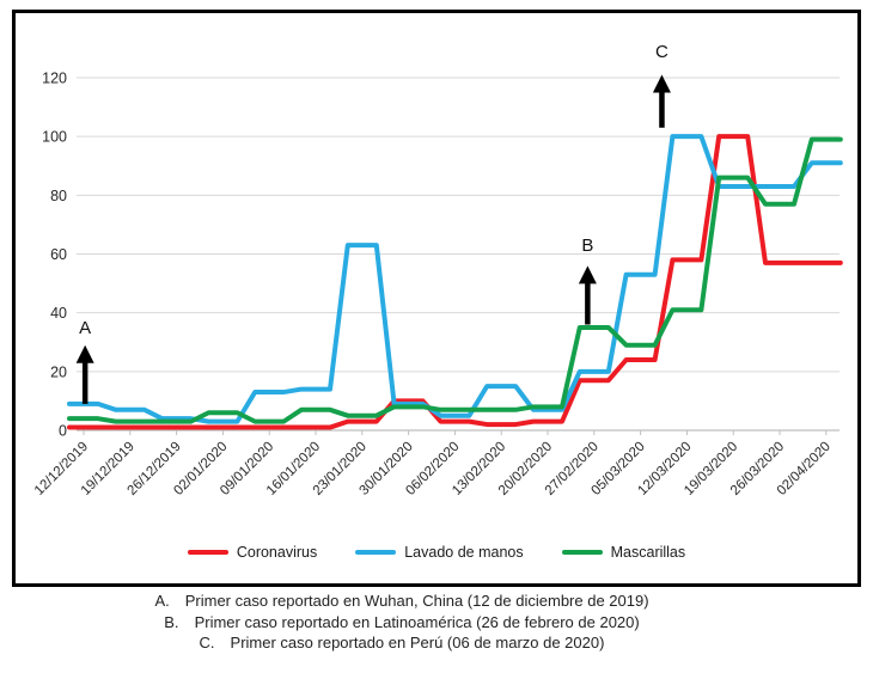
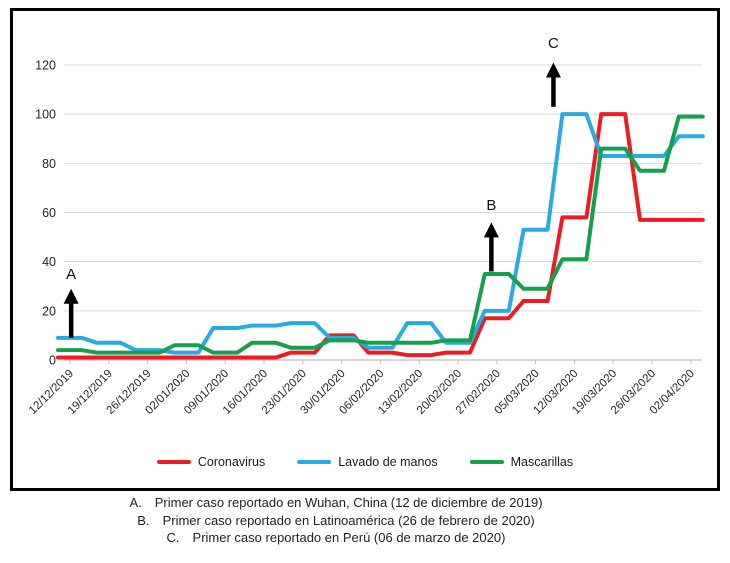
Lavado de manos/23/01/2020: 63 -> 15
